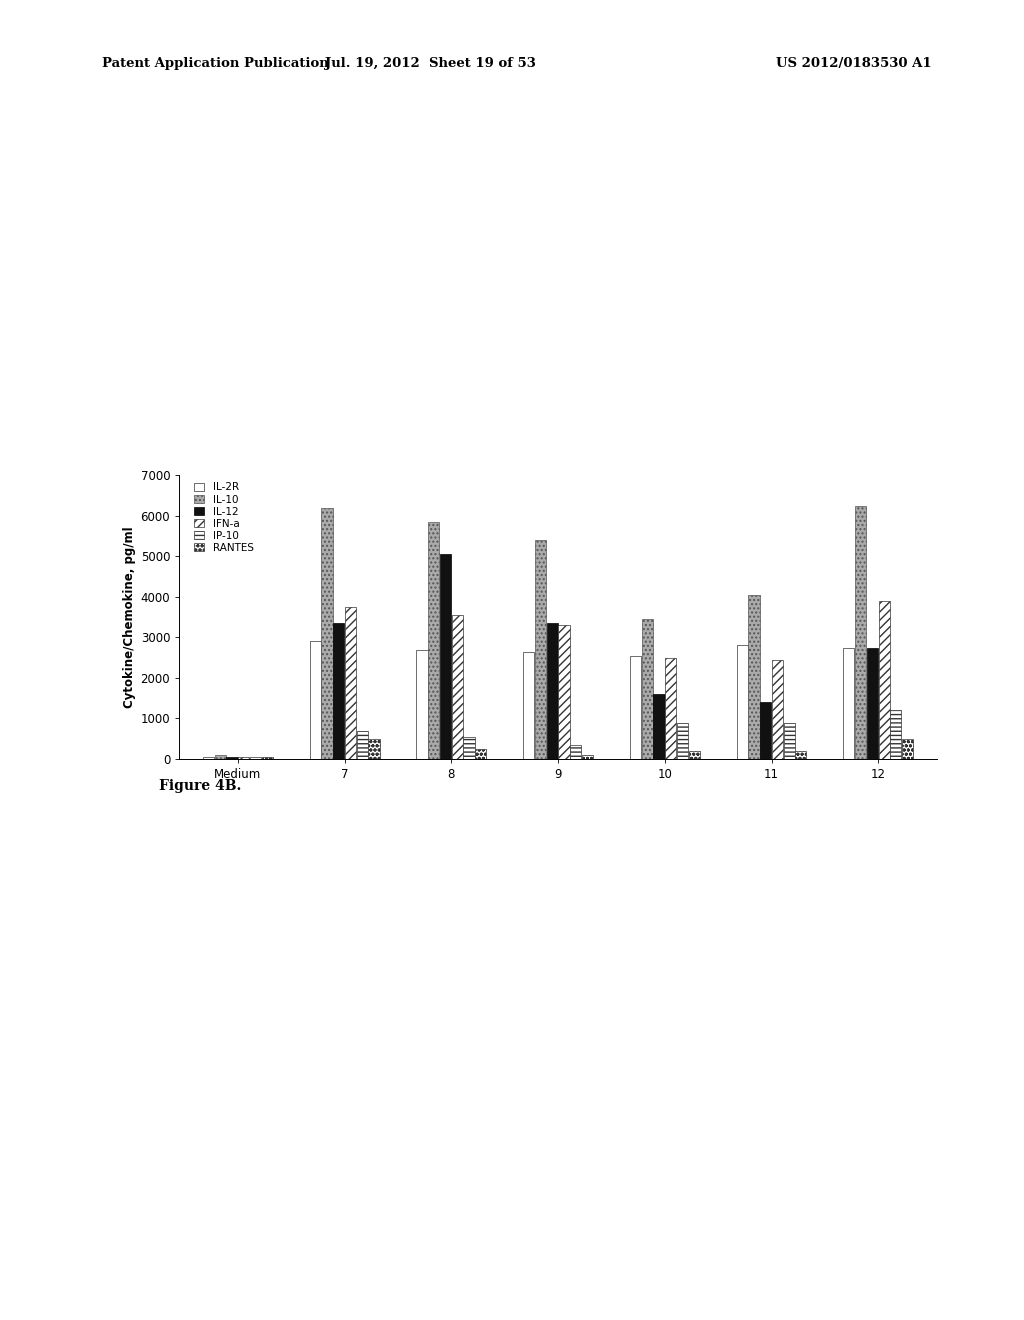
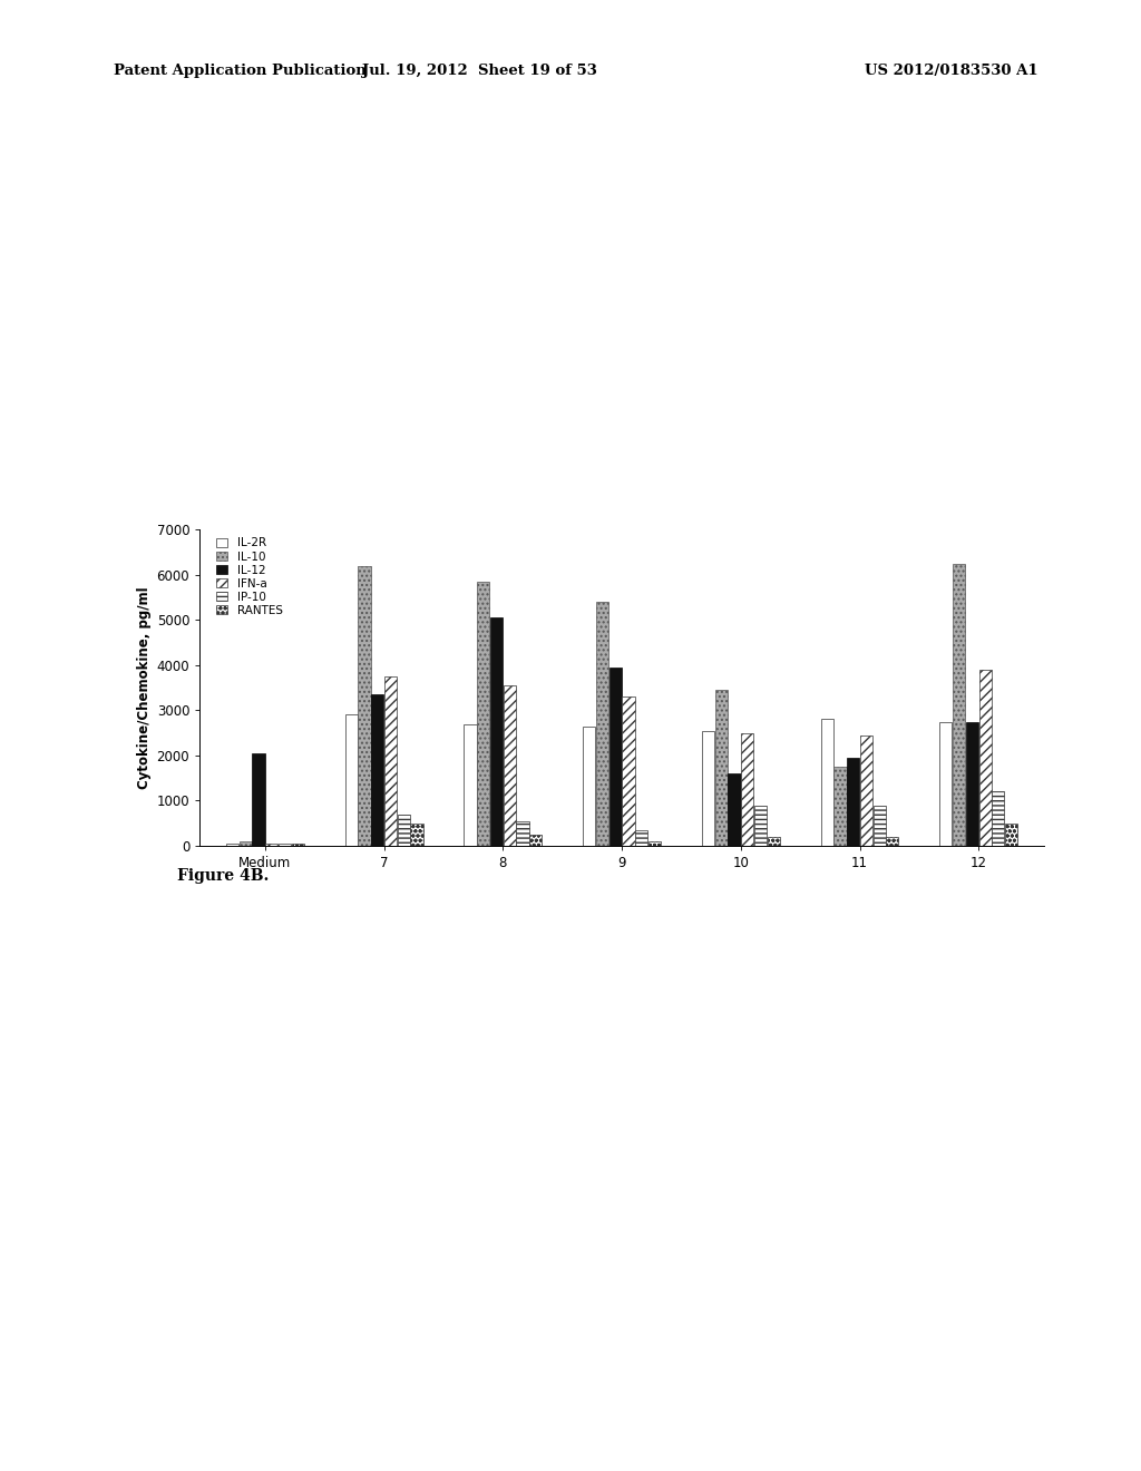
IL-12/Medium: 50 -> 2050
IL-12/9: 3350 -> 3950
IL-10/11: 4050 -> 1750
IL-12/11: 1400 -> 1950
